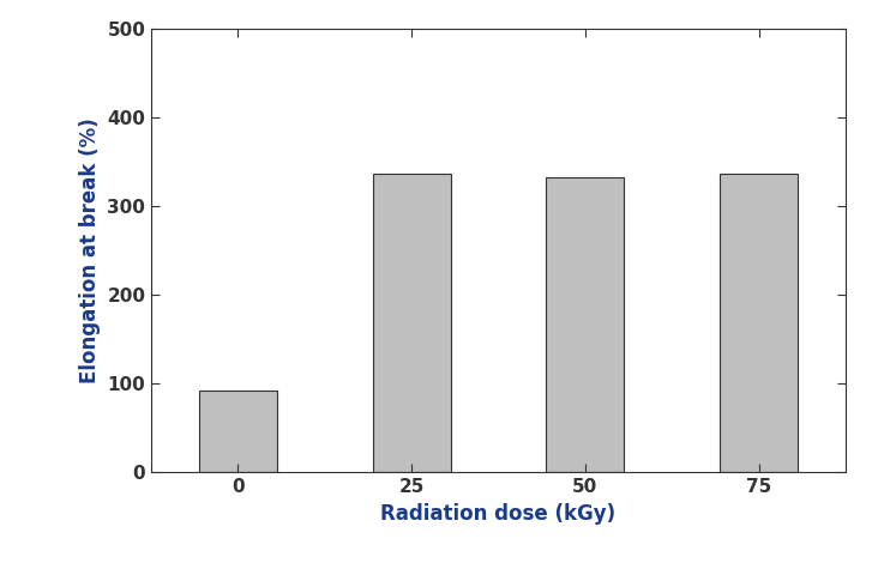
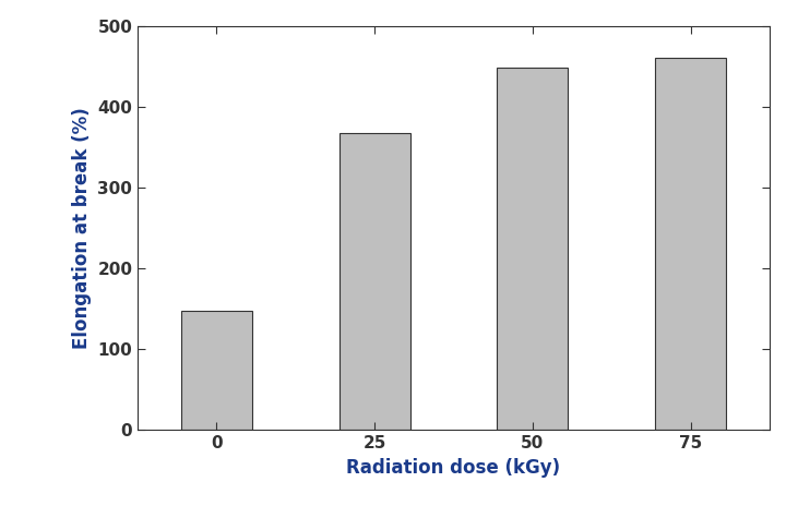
0: 92 -> 148
25: 336 -> 368
50: 332 -> 448
75: 336 -> 460
